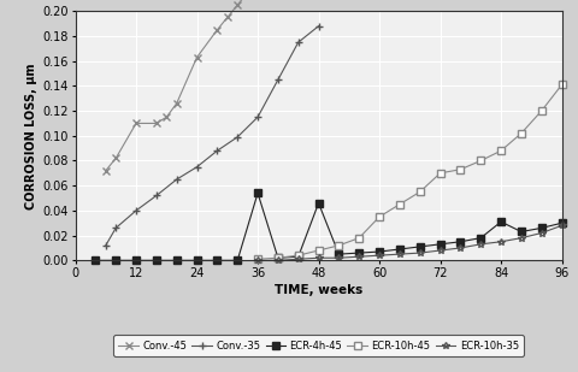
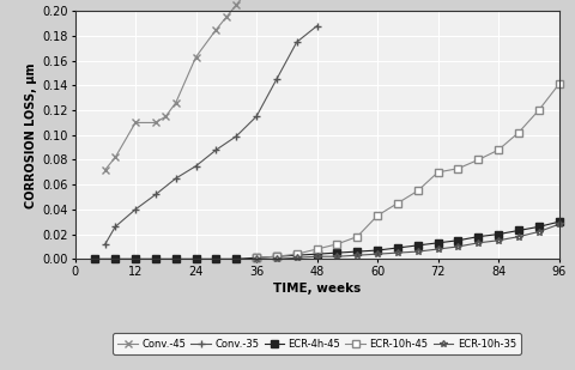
ECR-4h-45/36: 0.054 -> 0.001
ECR-4h-45/48: 0.046 -> 0.004
ECR-4h-45/84: 0.031 -> 0.020
